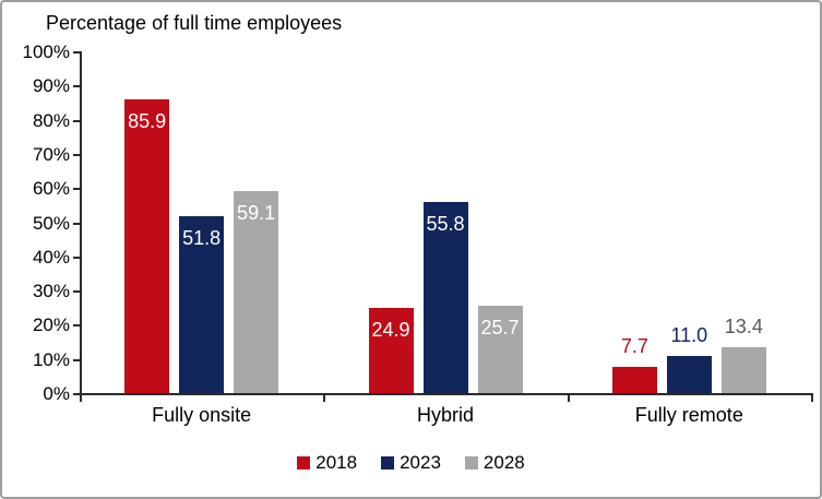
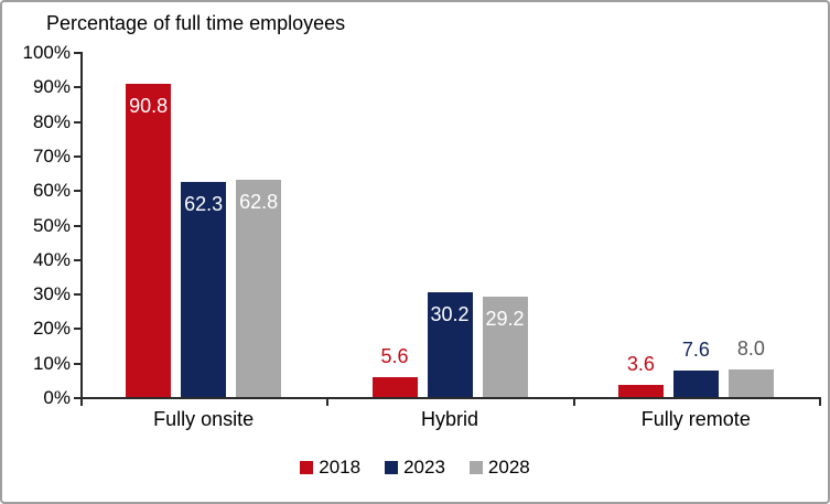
2018/Fully onsite: 85.9 -> 90.8
2023/Fully onsite: 51.8 -> 62.3
2028/Fully onsite: 59.1 -> 62.8
2018/Hybrid: 24.9 -> 5.6
2023/Hybrid: 55.8 -> 30.2
2028/Hybrid: 25.7 -> 29.2
2018/Fully remote: 7.7 -> 3.6
2023/Fully remote: 11.0 -> 7.6
2028/Fully remote: 13.4 -> 8.0
